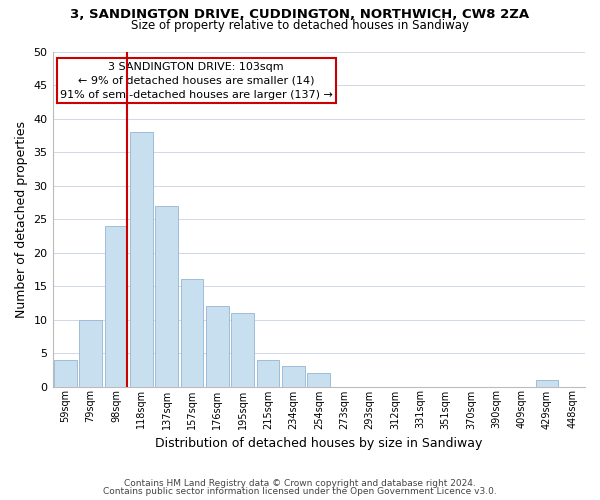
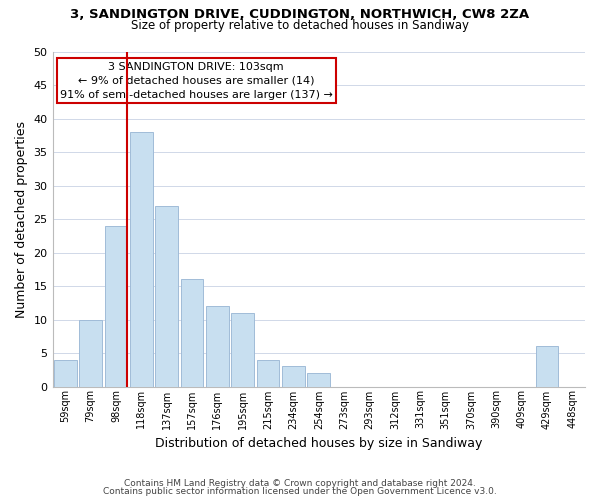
429sqm: 1 -> 6
